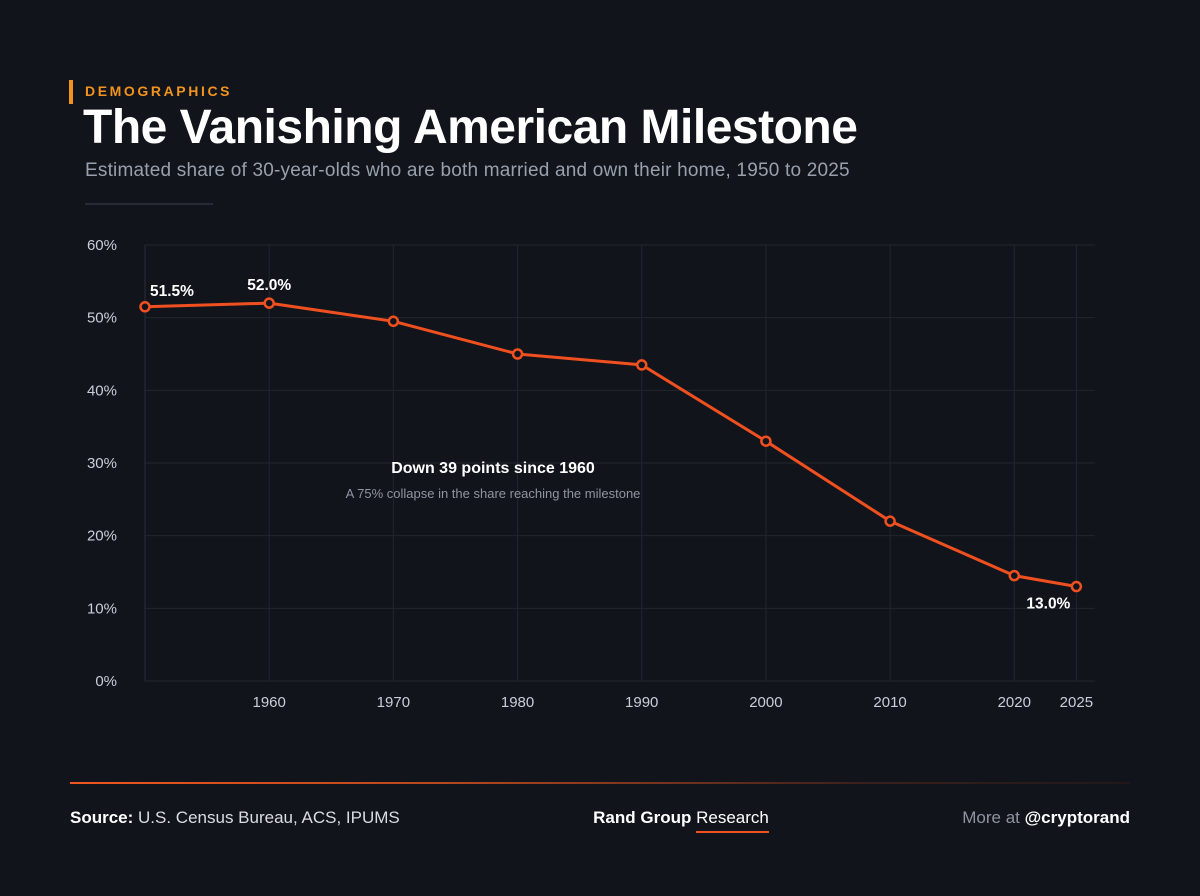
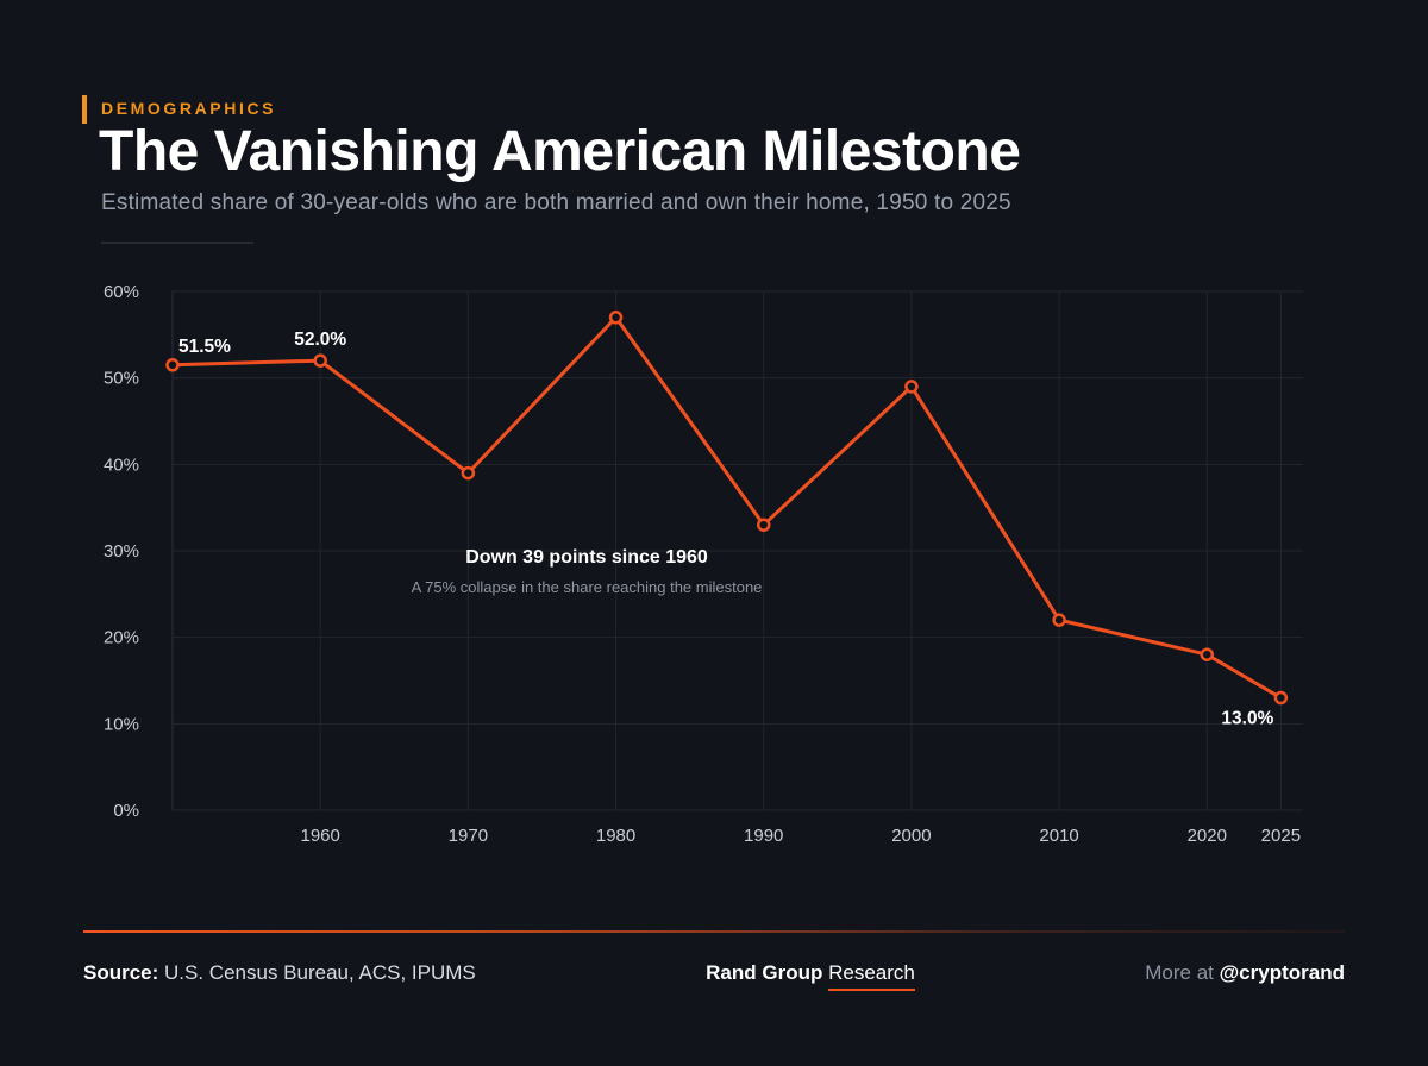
1970: 50% -> 39%
1980: 45% -> 57%
1990: 44% -> 33%
2000: 33% -> 49%
2020: 14% -> 18%
